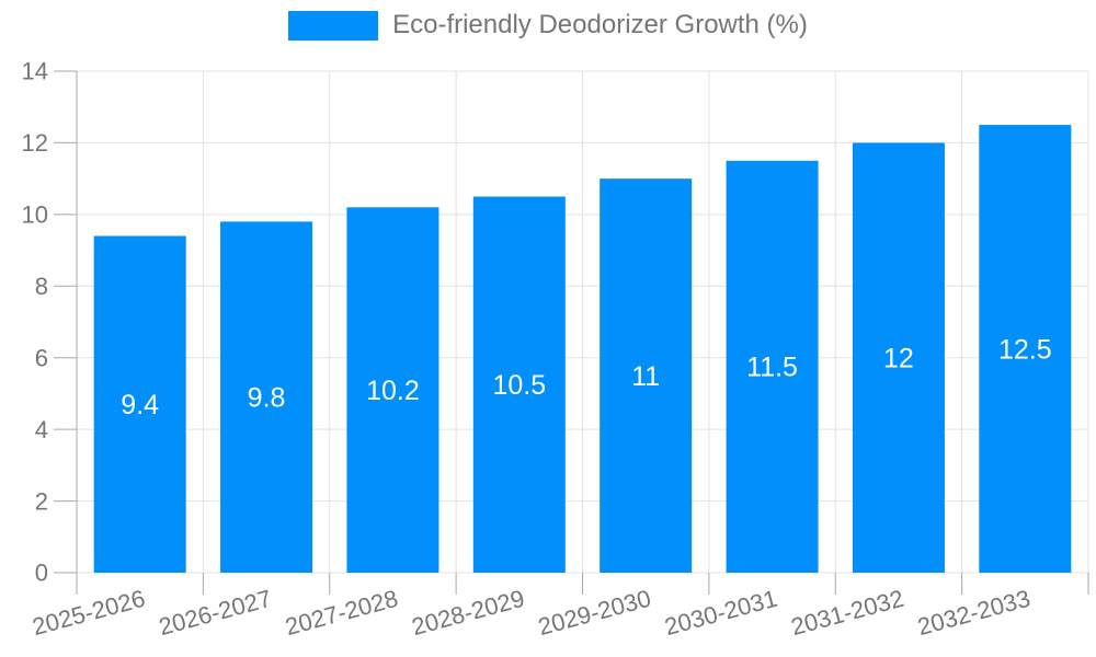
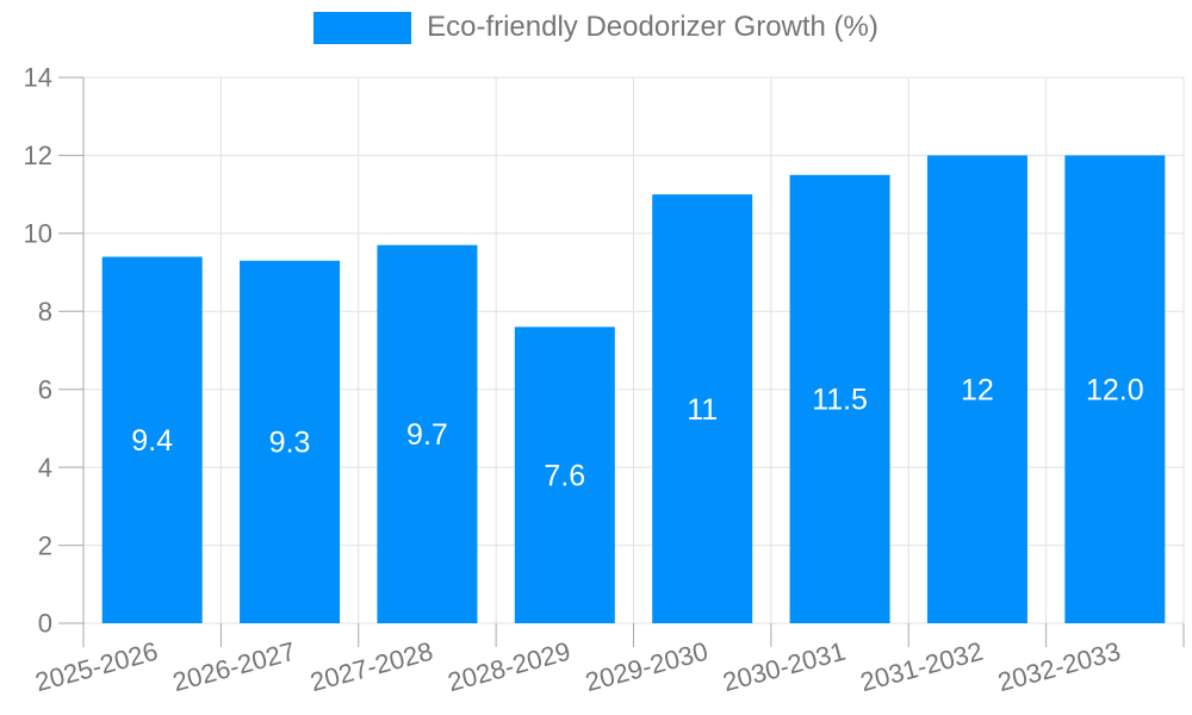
2026-2027: 9.8 -> 9.3
2027-2028: 10.2 -> 9.7
2028-2029: 10.5 -> 7.6
2032-2033: 12.5 -> 12.0
